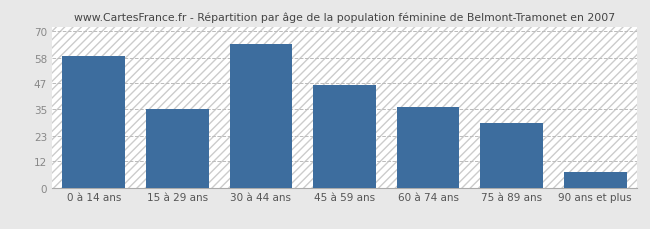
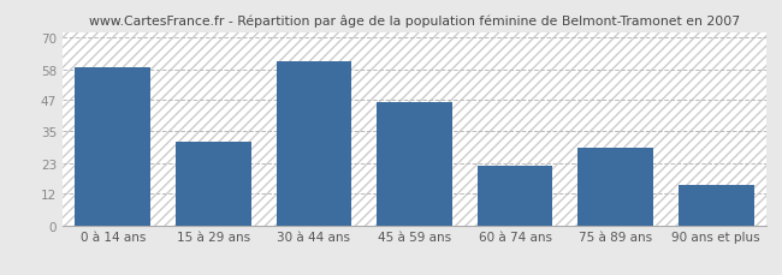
15 à 29 ans: 35 -> 31
30 à 44 ans: 64 -> 61
60 à 74 ans: 36 -> 22
90 ans et plus: 7 -> 15
